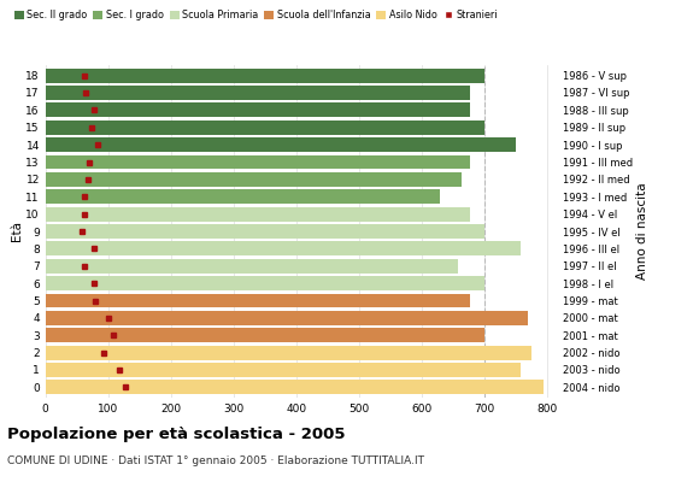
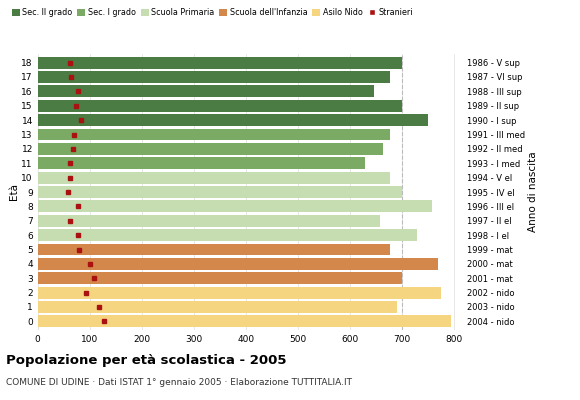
16: 678 -> 646
6: 700 -> 730
1: 758 -> 692
